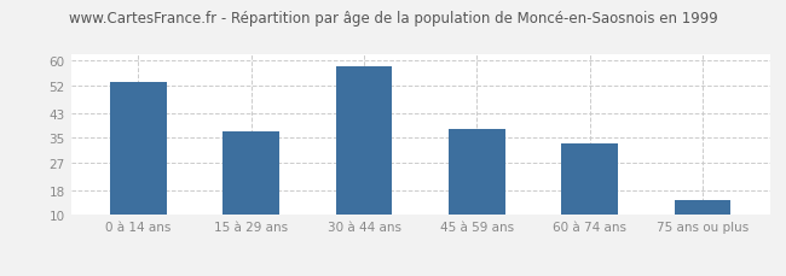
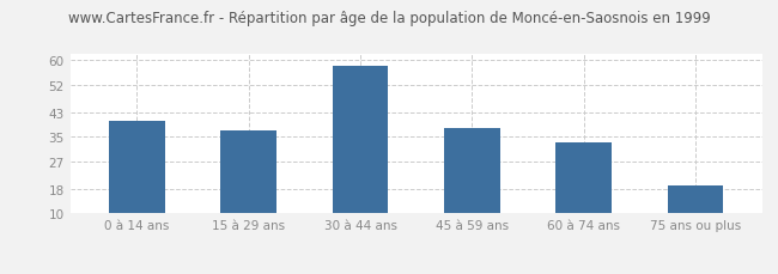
0 à 14 ans: 53 -> 40
75 ans ou plus: 15 -> 19
